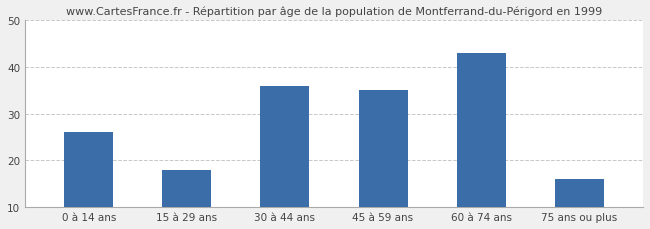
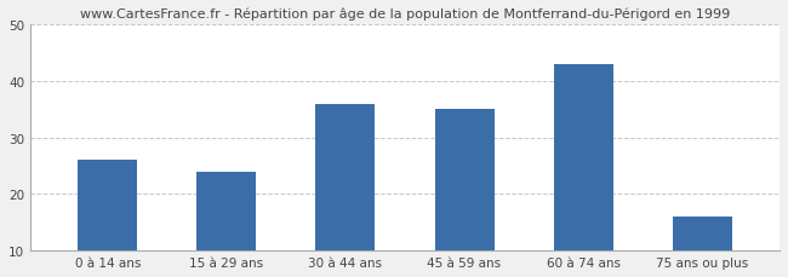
15 à 29 ans: 18 -> 24
